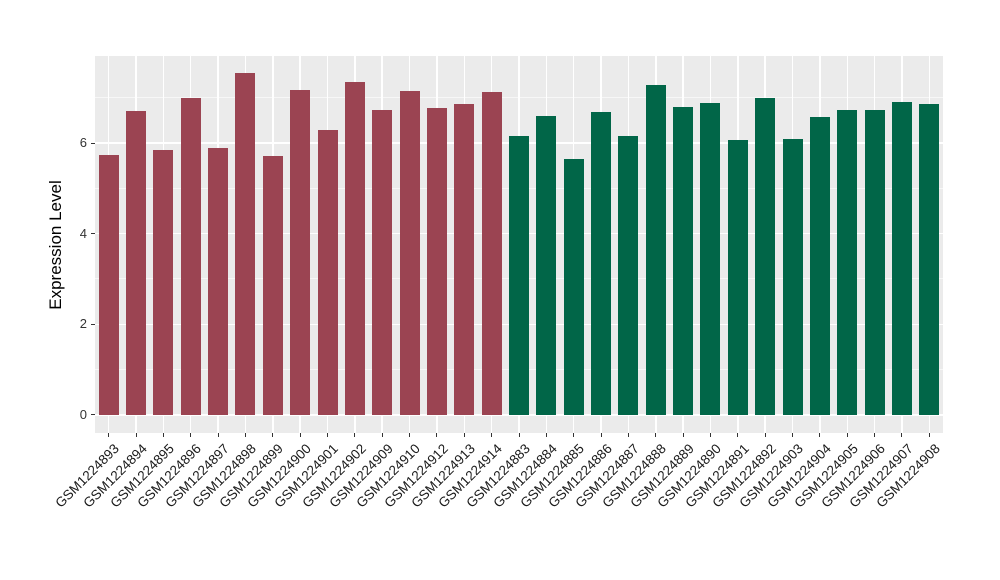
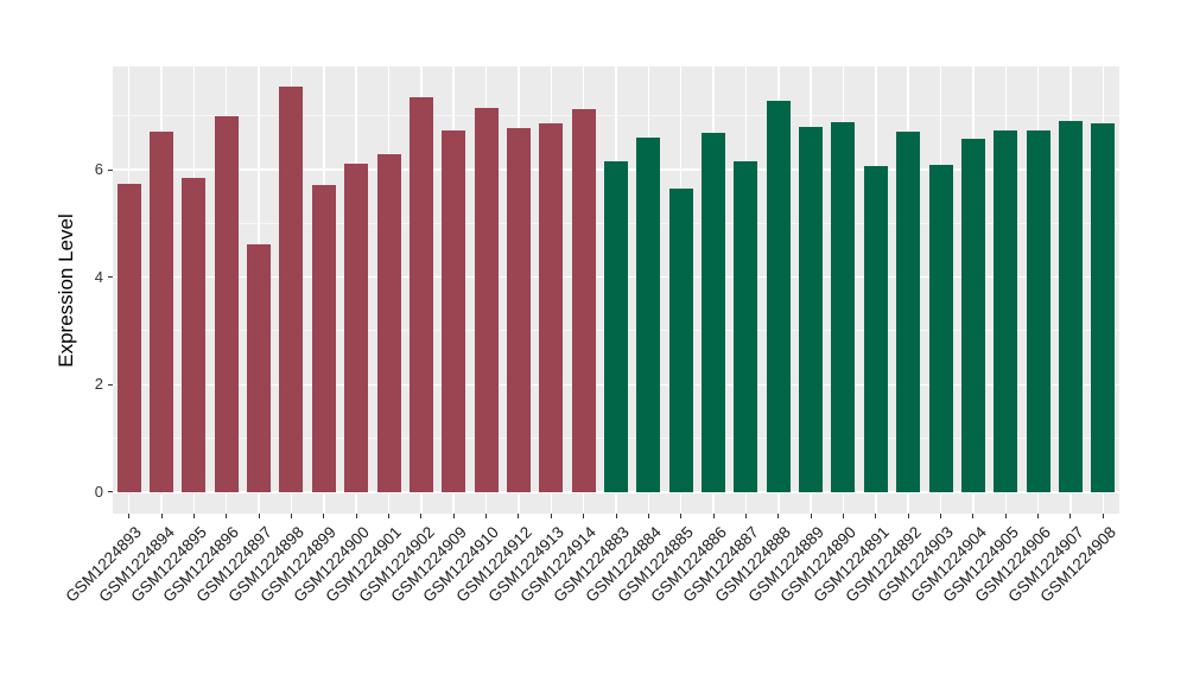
GSM1224897: 5.9 -> 4.6
GSM1224900: 7.2 -> 6.1
GSM1224892: 7.0 -> 6.7
